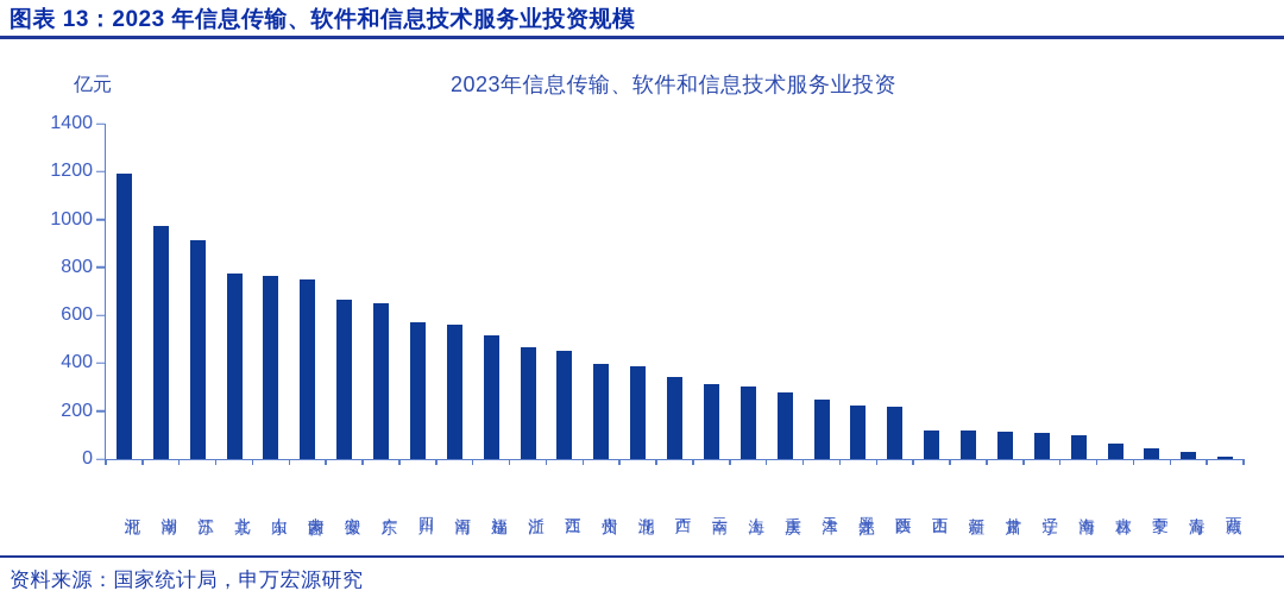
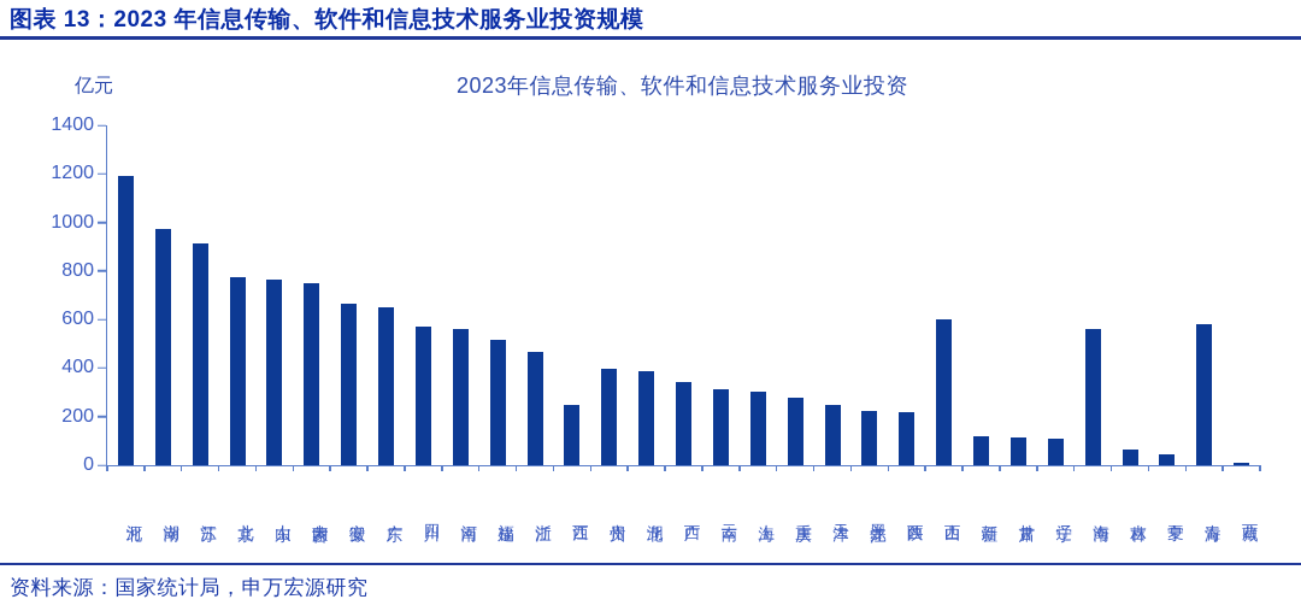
江西: 450 -> 250
山西: 120 -> 600
海南: 100 -> 560
青海: 30 -> 580
